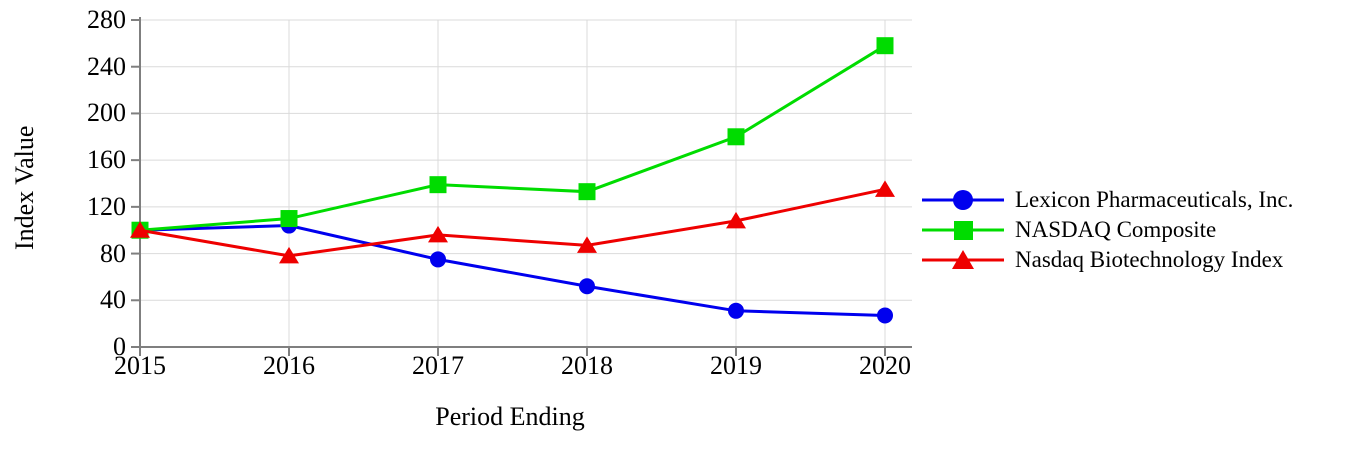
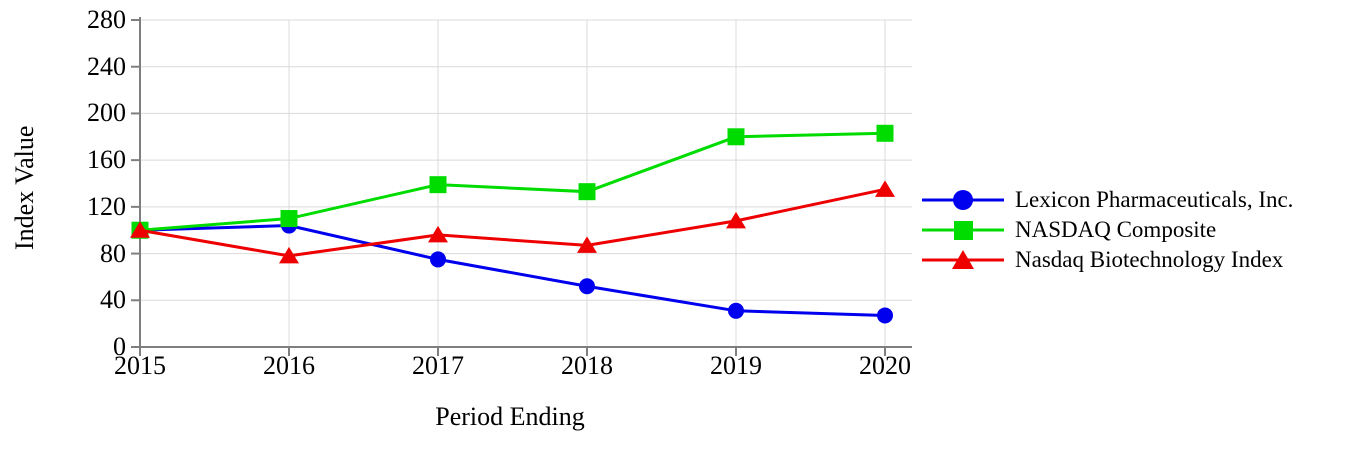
NASDAQ Composite/2020: 258 -> 183
